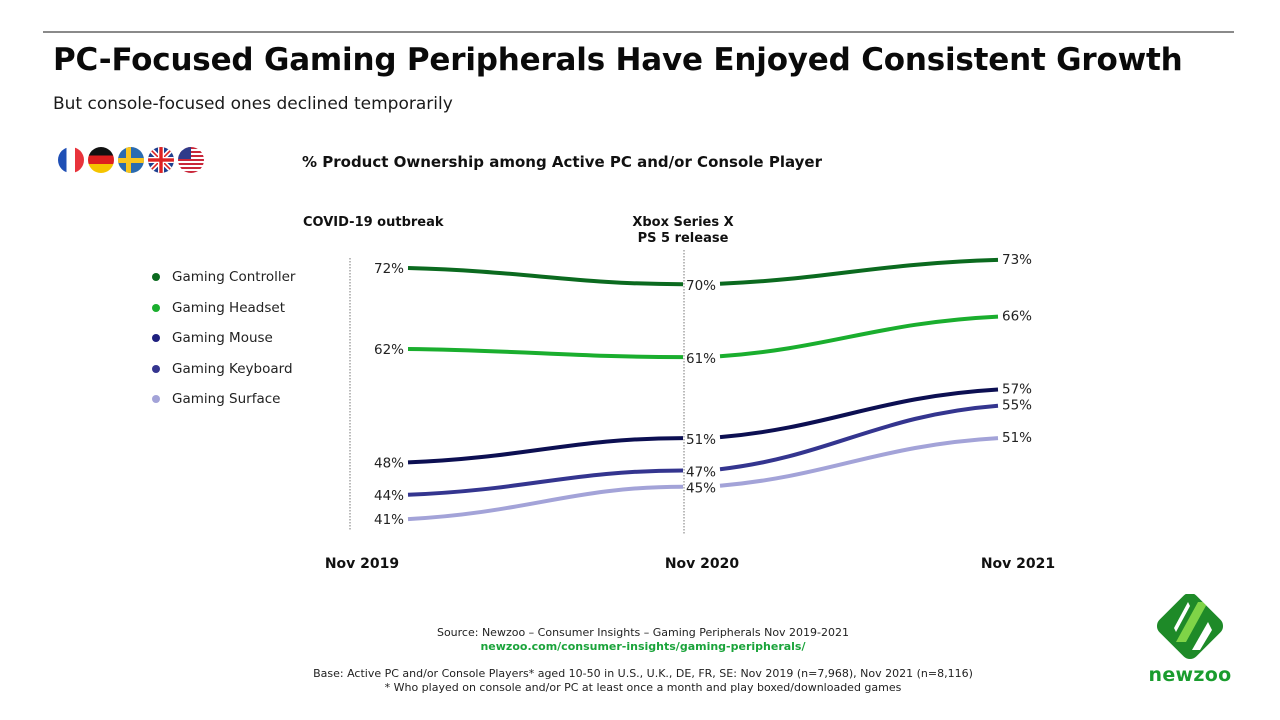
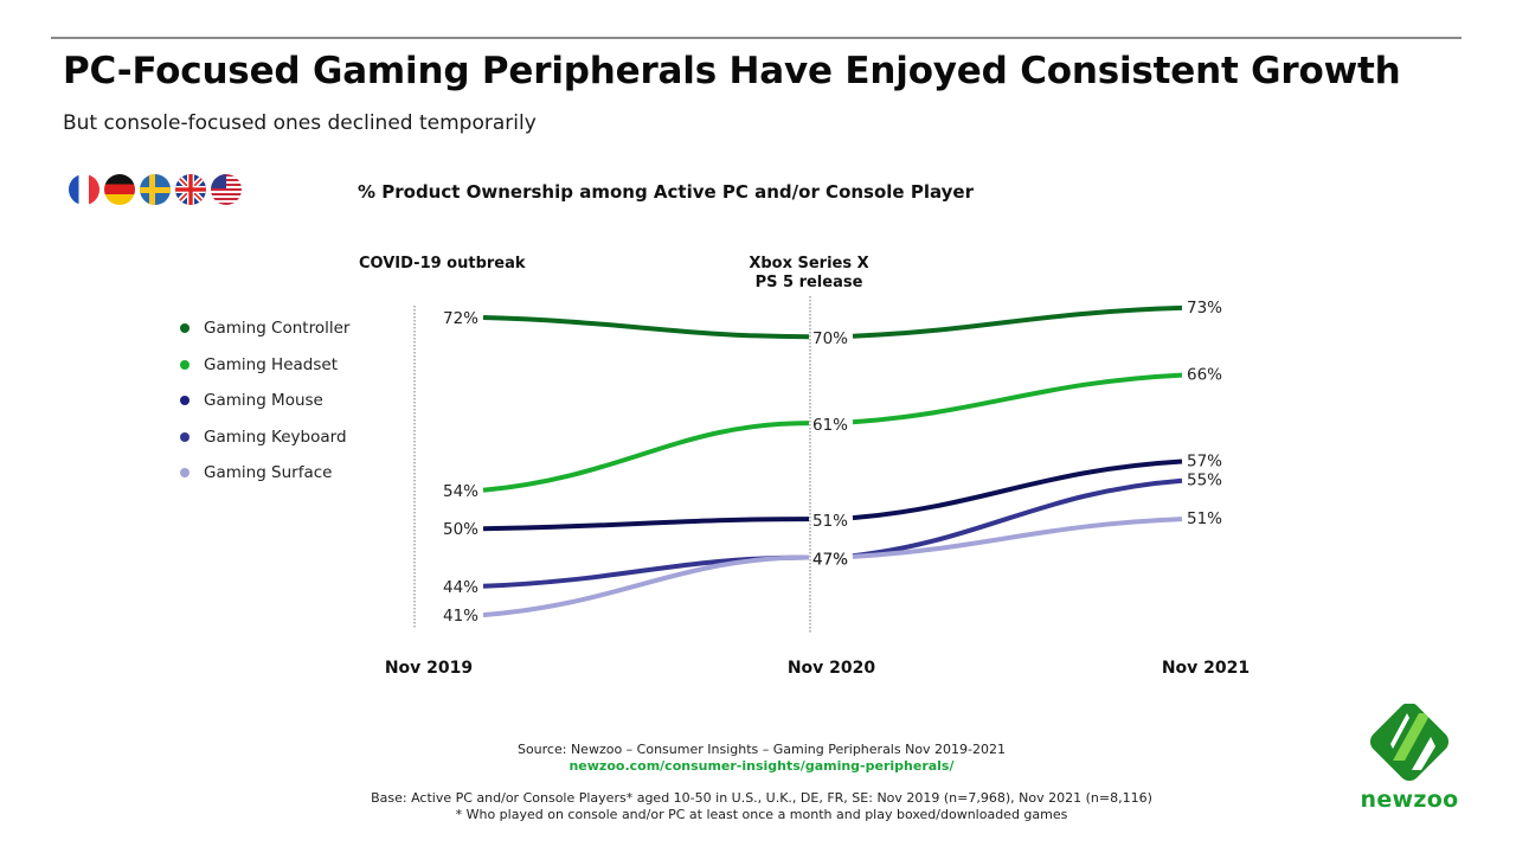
Gaming Headset/Nov 2019: 62% -> 54%
Gaming Mouse/Nov 2019: 48% -> 50%
Gaming Surface/Nov 2020: 45% -> 47%
